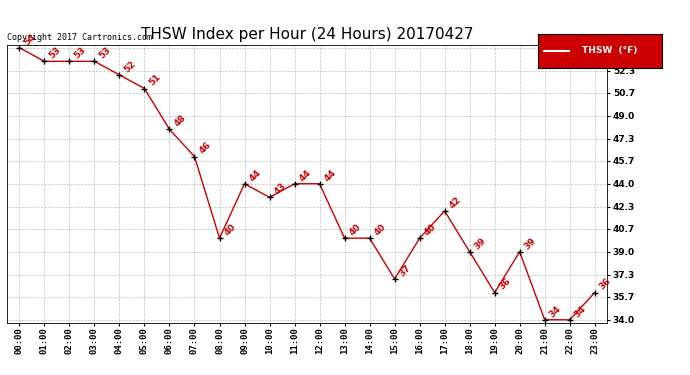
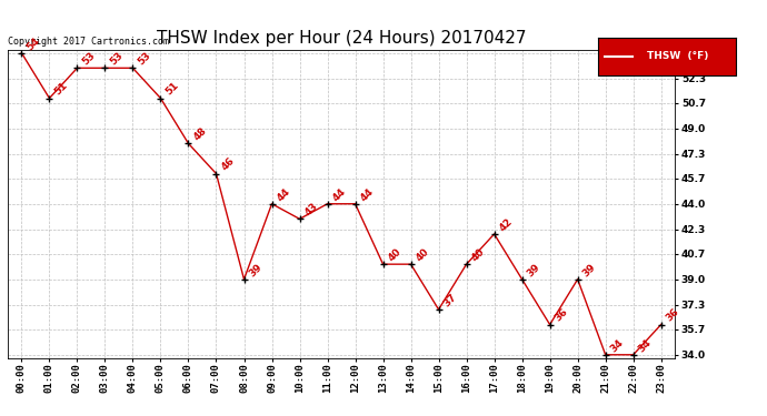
01:00: 53 -> 51
04:00: 52 -> 53
08:00: 40 -> 39
